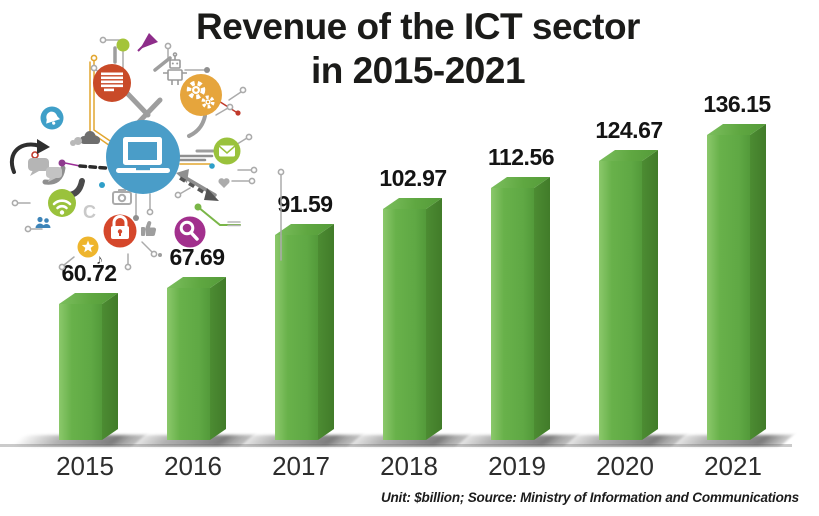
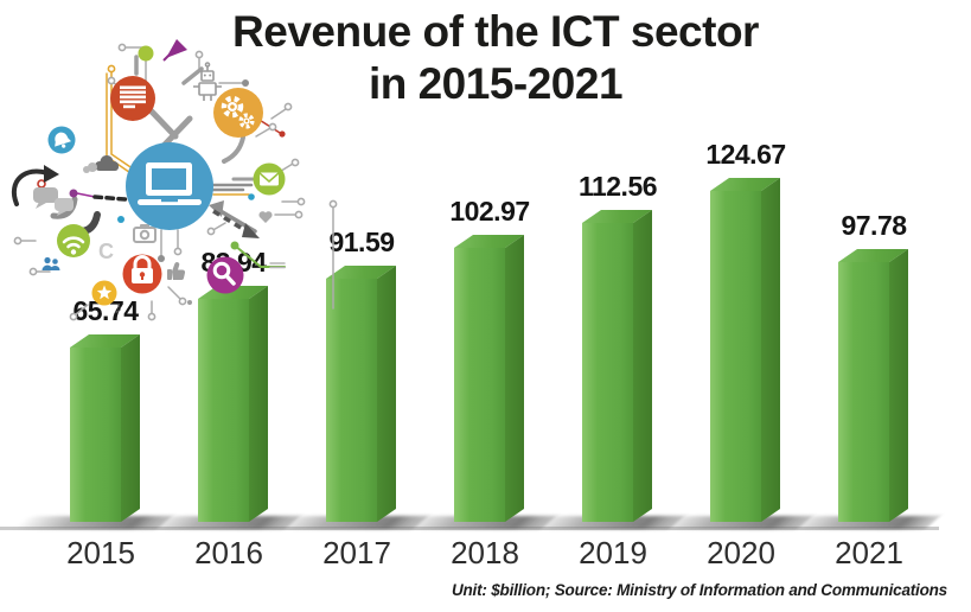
2015: 60.72 -> 65.74
2016: 67.69 -> 83.94
2021: 136.15 -> 97.78
